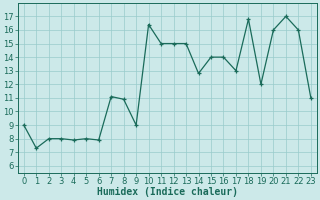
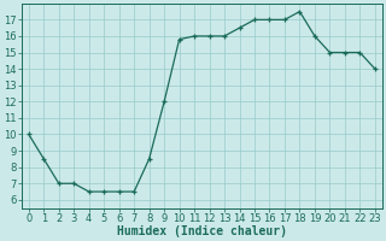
0: 9.0 -> 10.0
1: 7.3 -> 8.5
2: 8.0 -> 7.0
3: 8.0 -> 7.0
4: 7.9 -> 6.5
5: 8.0 -> 6.5
6: 7.9 -> 6.5
7: 11.1 -> 6.5
8: 10.9 -> 8.5
9: 9.0 -> 12.0
10: 16.4 -> 15.8
11: 15.0 -> 16.0
12: 15.0 -> 16.0
13: 15.0 -> 16.0
14: 12.8 -> 16.5
15: 14.0 -> 17.0
16: 14.0 -> 17.0
17: 13.0 -> 17.0
18: 16.8 -> 17.5
19: 12.0 -> 16.0
20: 16.0 -> 15.0
21: 17.0 -> 15.0
22: 16.0 -> 15.0
23: 11.0 -> 14.0
